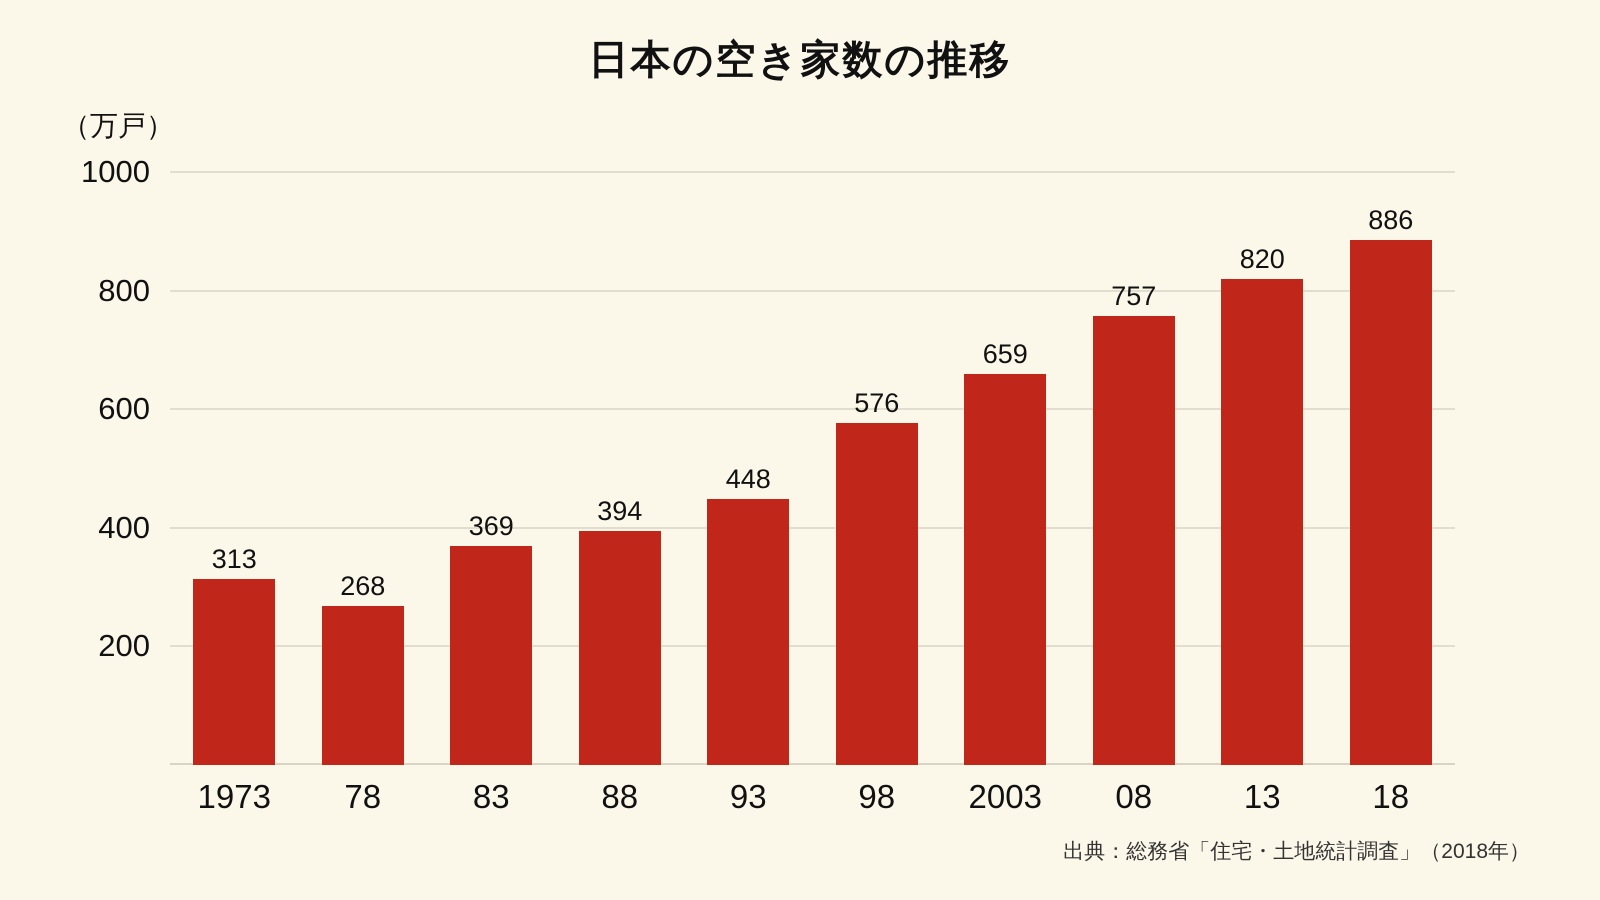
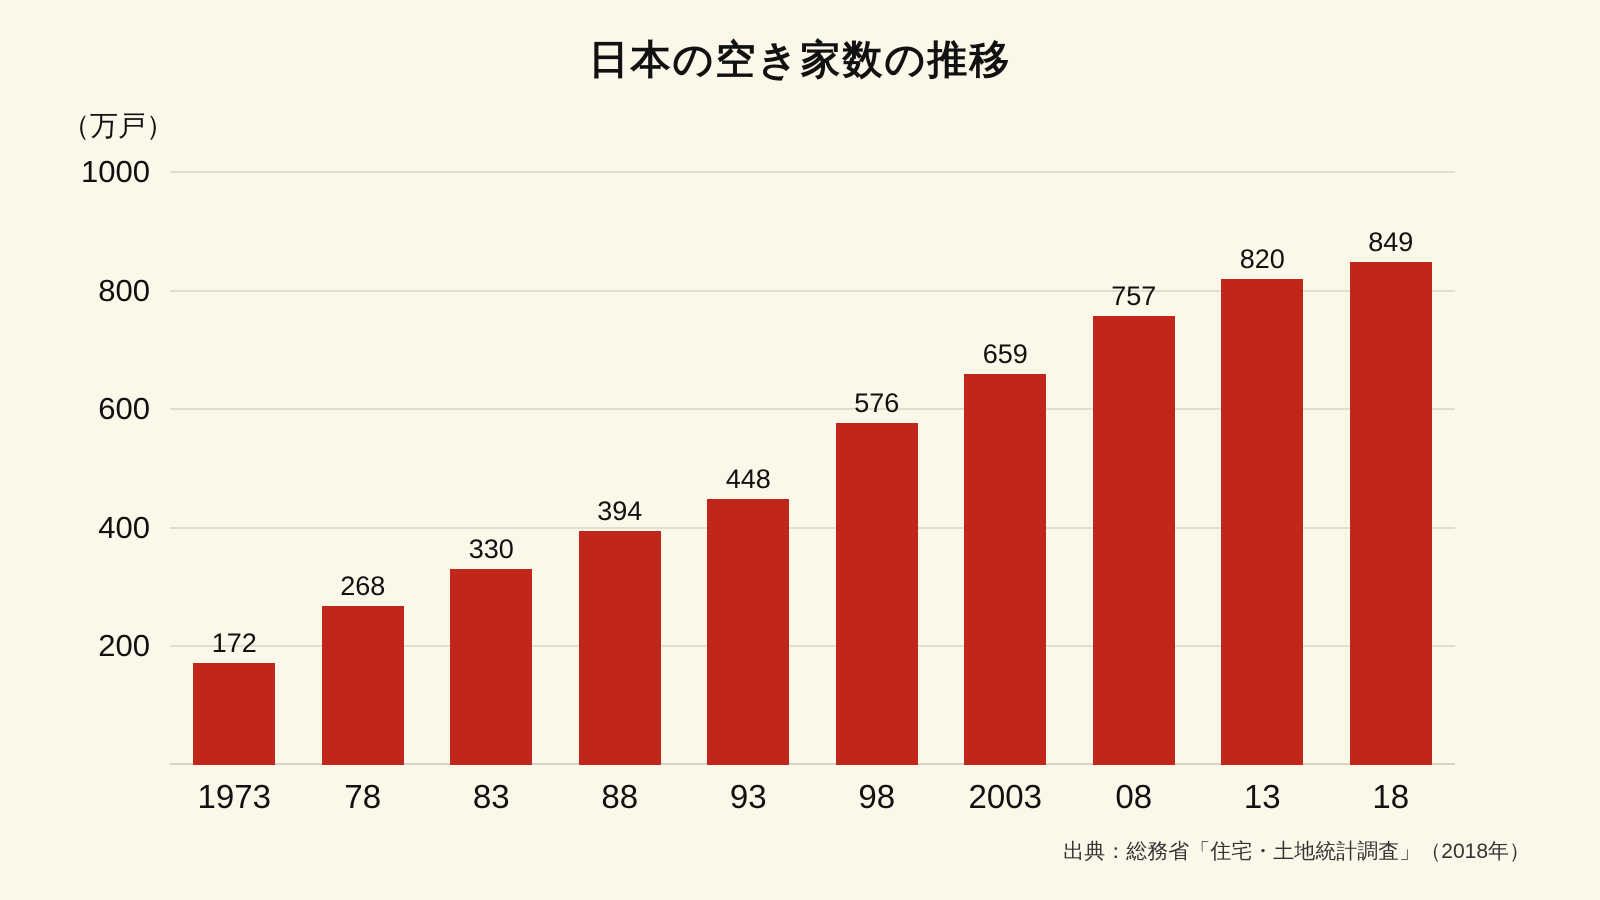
1973: 313 -> 172
83: 369 -> 330
18: 886 -> 849
